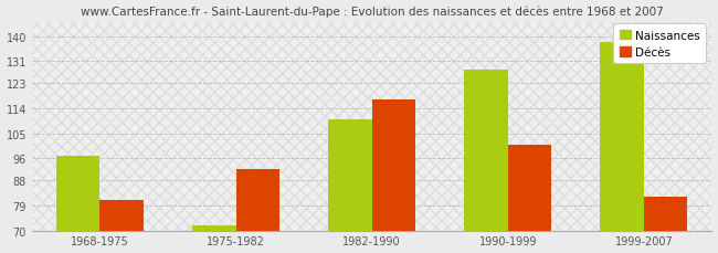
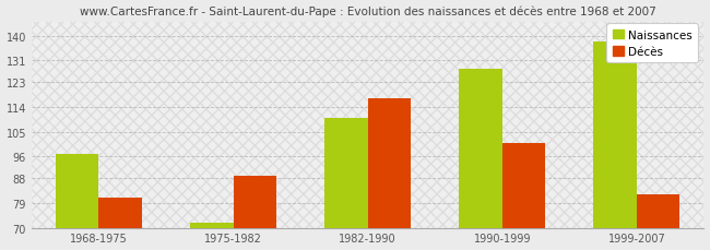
Décès/1975-1982: 92 -> 89
